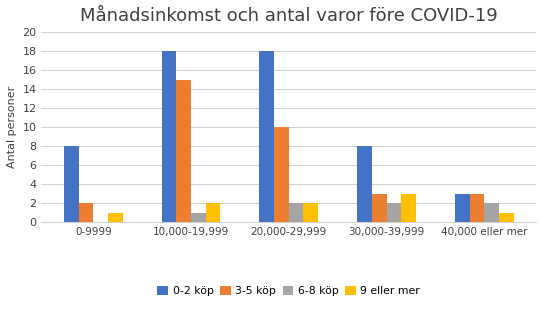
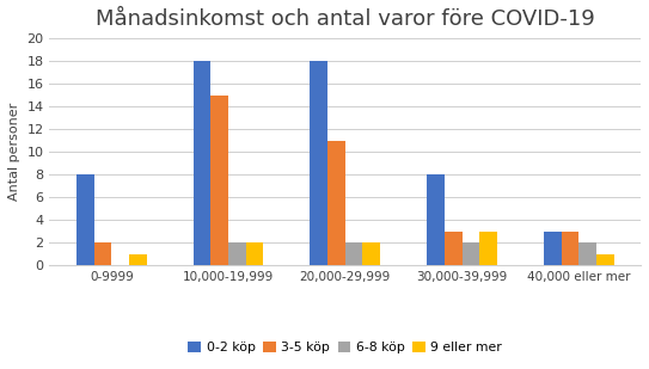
6-8 köp/10,000-19,999: 1 -> 2
3-5 köp/20,000-29,999: 10 -> 11
